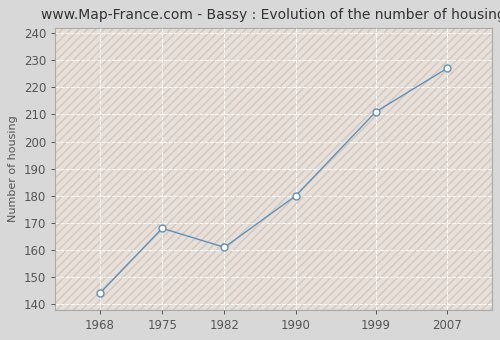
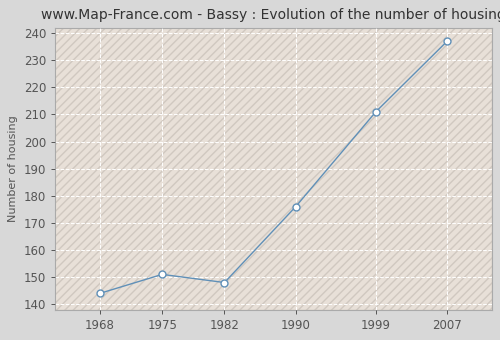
1975: 168 -> 151
1982: 161 -> 148
1990: 180 -> 176
2007: 227 -> 237
